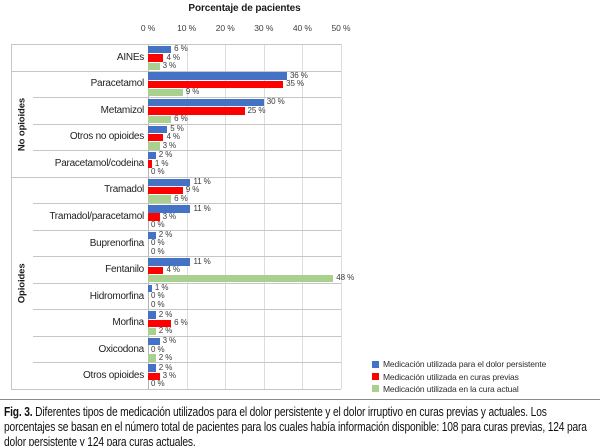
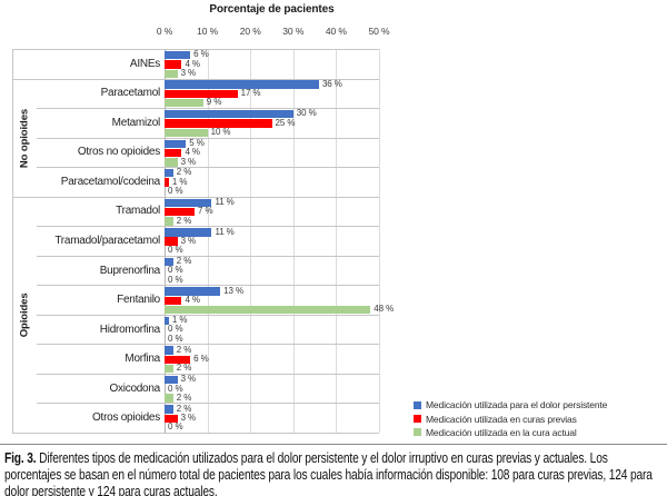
Medicación utilizada en curas previas/Paracetamol: 35 -> 17
Medicación utilizada en la cura actual/Metamizol: 6 -> 10
Medicación utilizada en curas previas/Tramadol: 9 -> 7
Medicación utilizada en la cura actual/Tramadol: 6 -> 2
Medicación utilizada para el dolor persistente/Fentanilo: 11 -> 13
